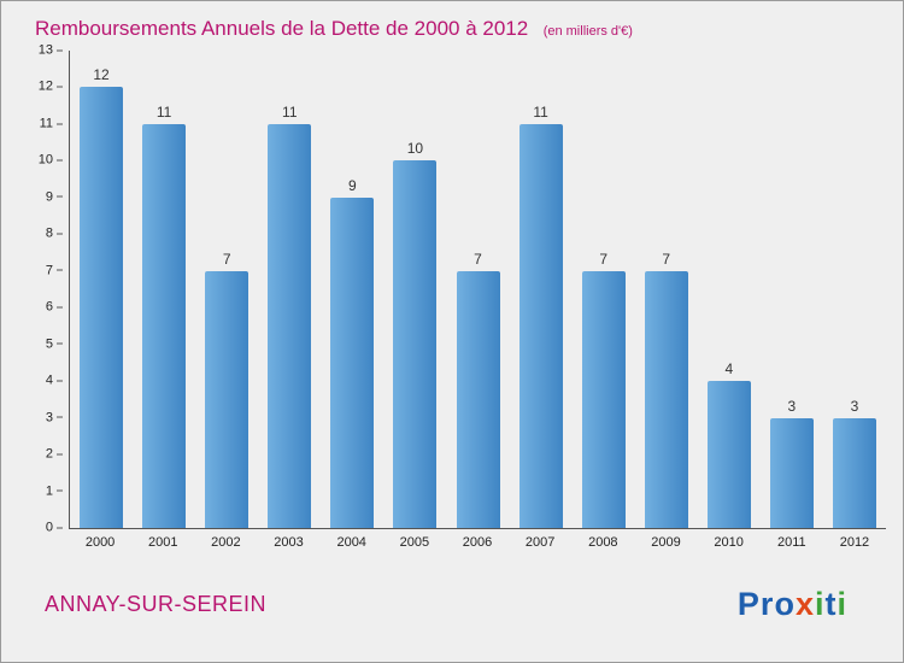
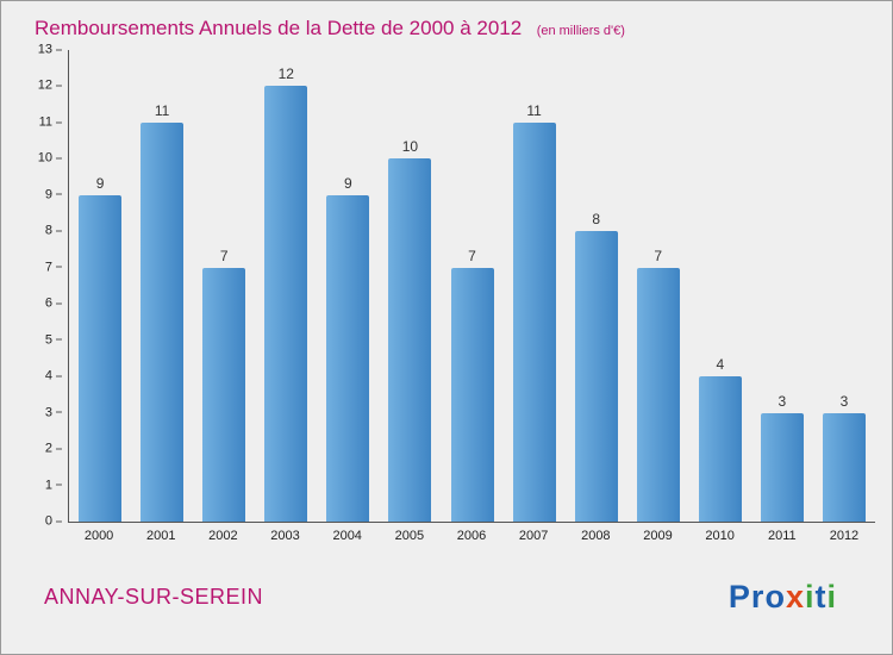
2000: 12 -> 9
2003: 11 -> 12
2008: 7 -> 8
